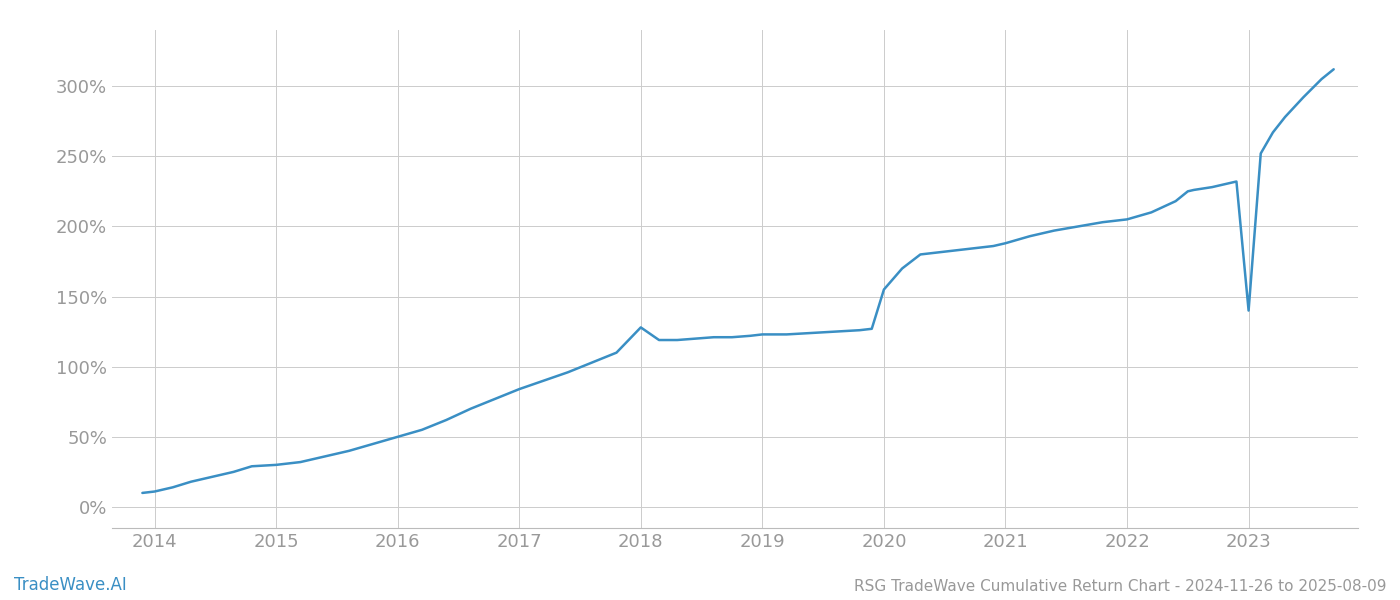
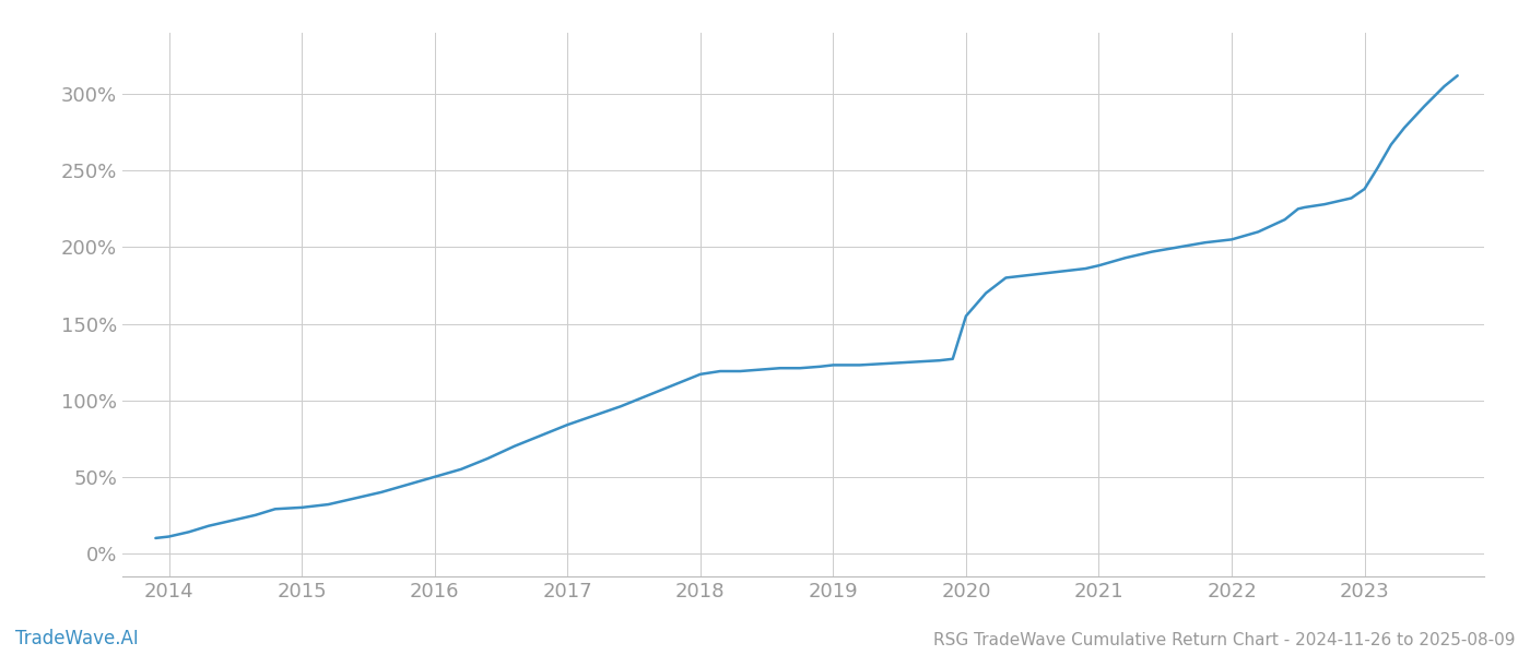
2018: 128% -> 117%
2023: 140% -> 238%
